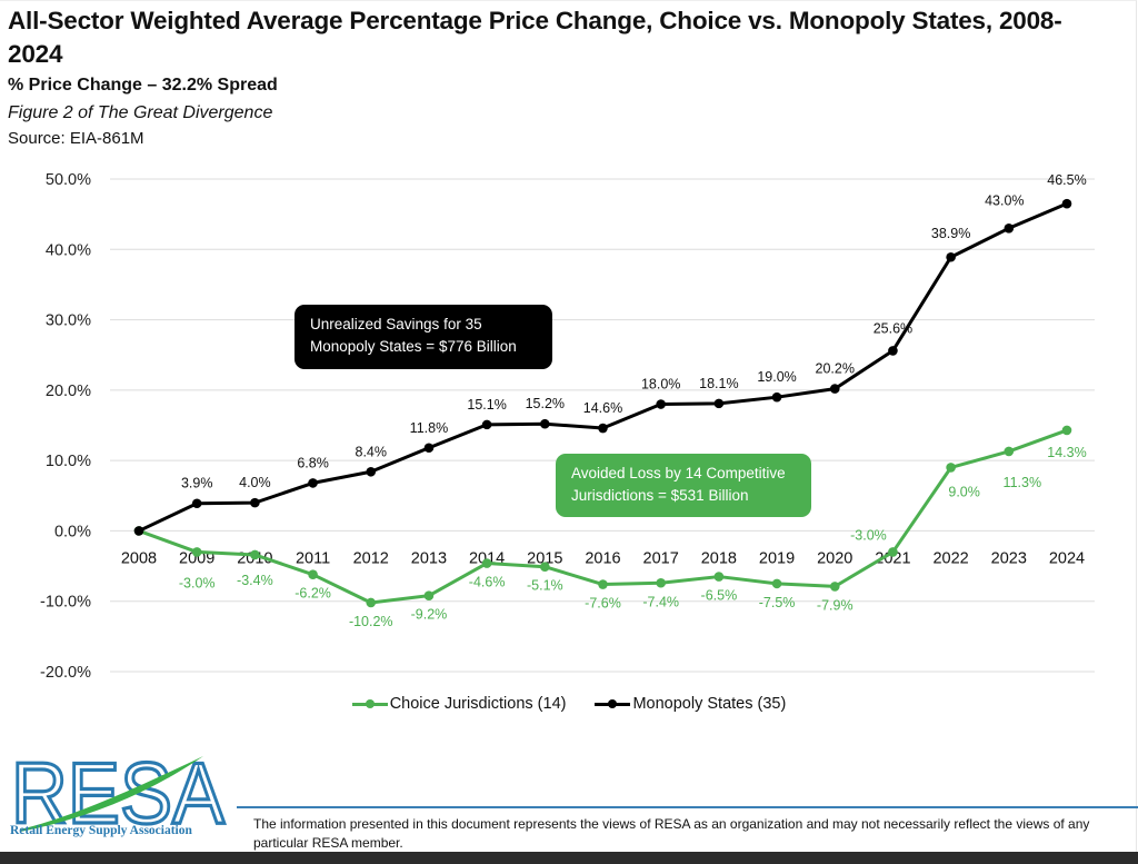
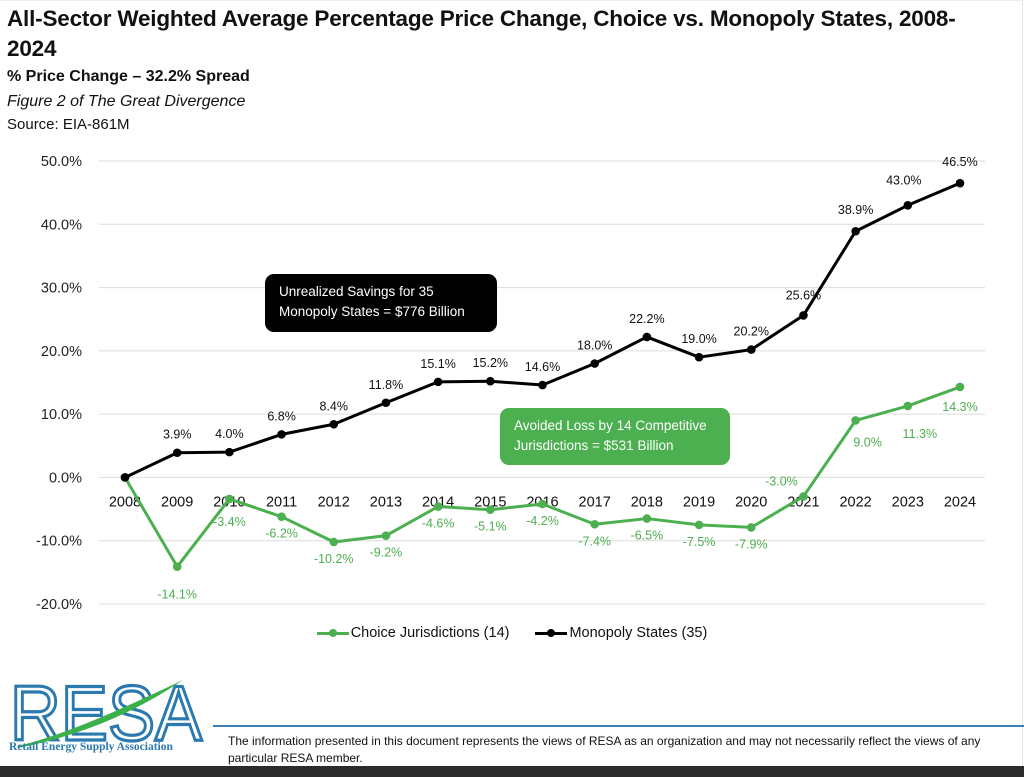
Choice Jurisdictions (14)/2009: -3.0% -> -14.1%
Choice Jurisdictions (14)/2016: -7.6% -> -4.2%
Monopoly States (35)/2018: 18.1% -> 22.2%
